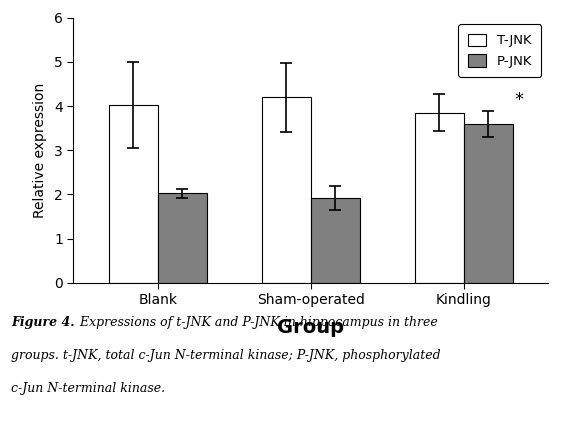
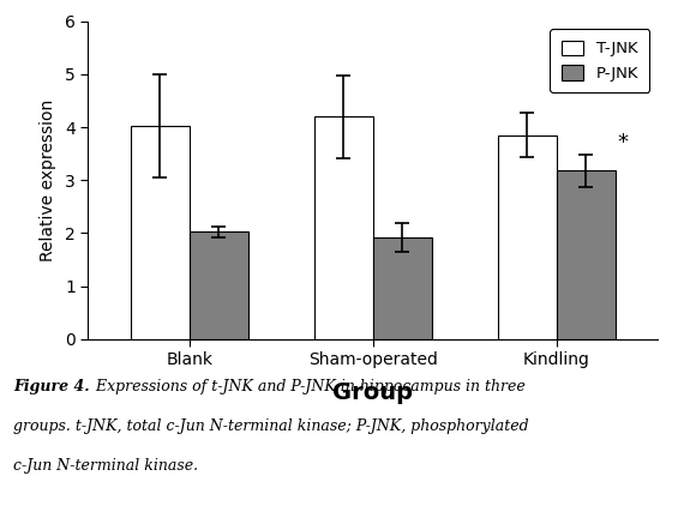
P-JNK/Kindling: 3.60 -> 3.18
